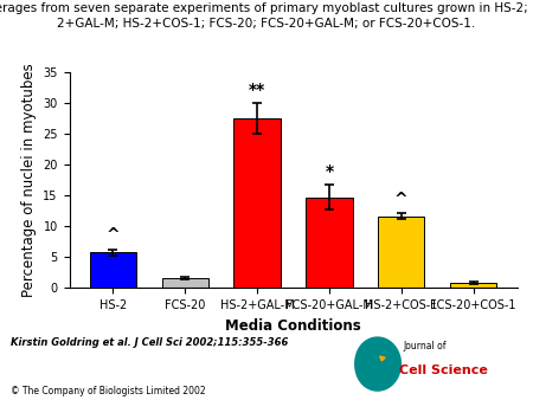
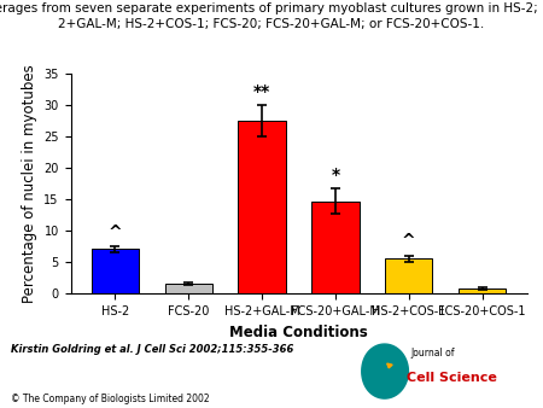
HS-2: 5.8 -> 7.1
HS-2+COS-1: 11.6 -> 5.6
